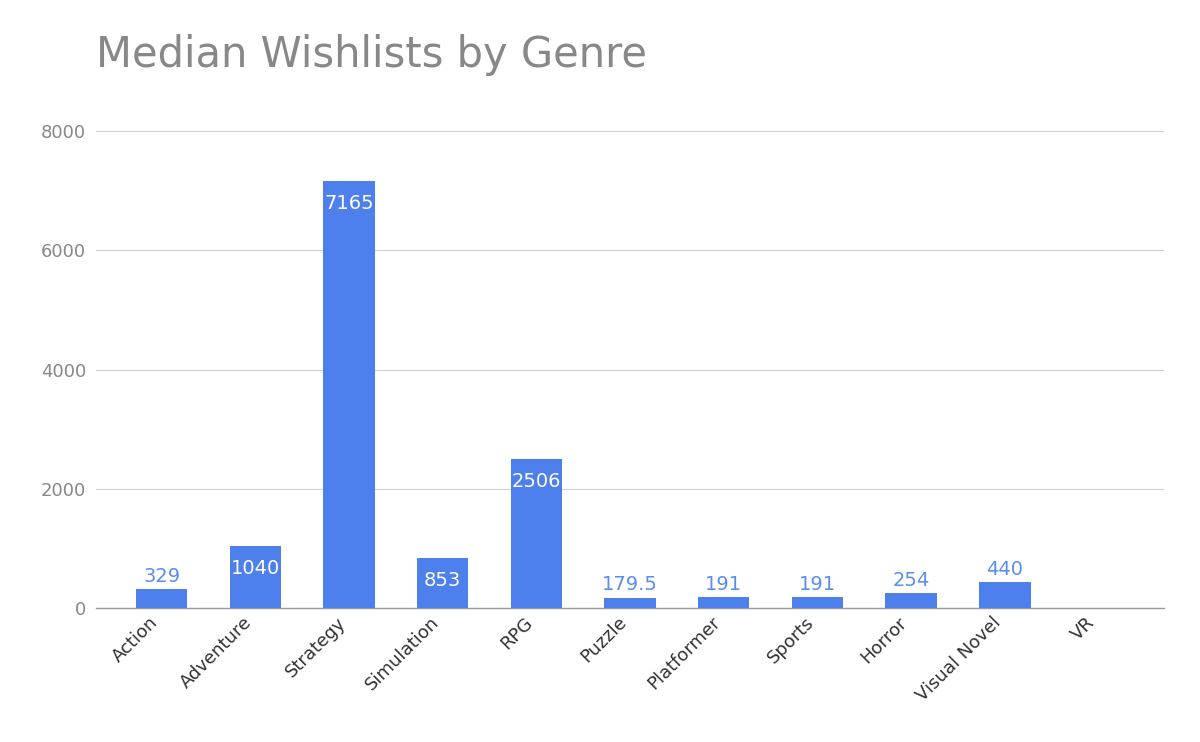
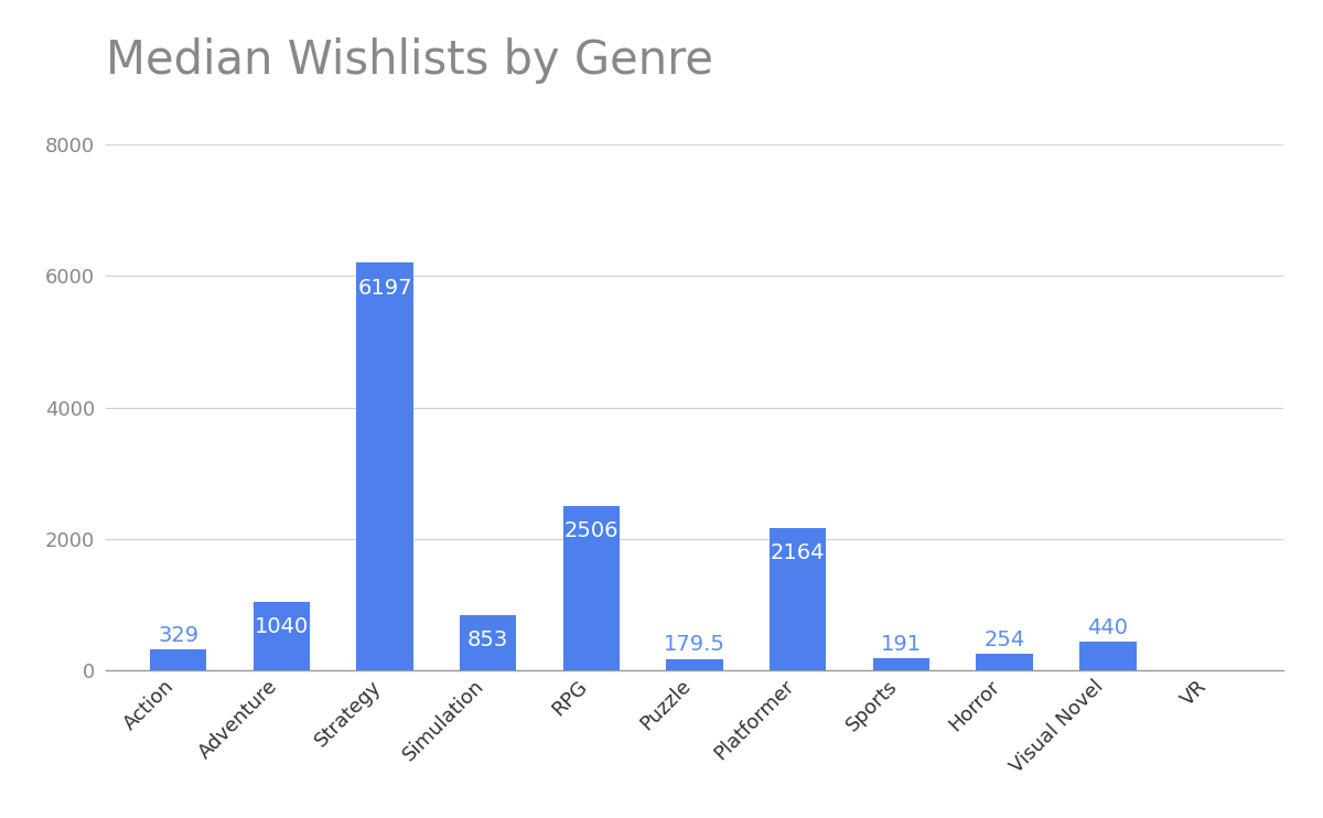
Strategy: 7165 -> 6197
Platformer: 191 -> 2164
